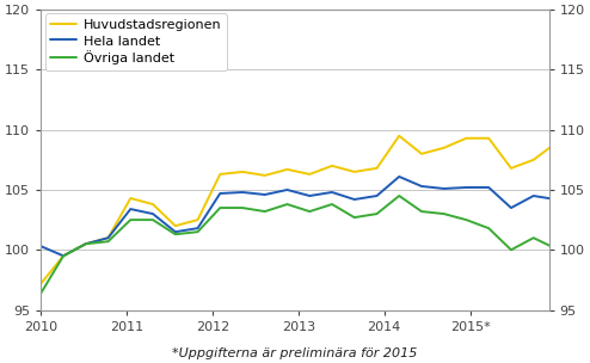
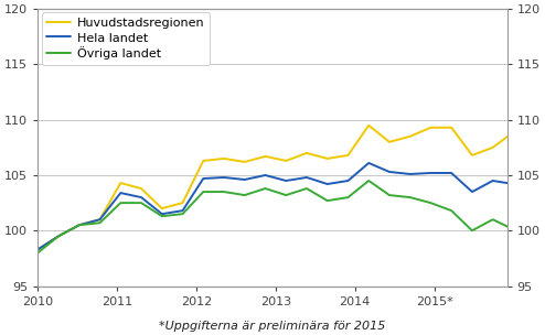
Huvudstadsregionen/2010: 97.2 -> 98.3
Hela landet/2010: 100.3 -> 98.3
Övriga landet/2010: 96.4 -> 98.0
